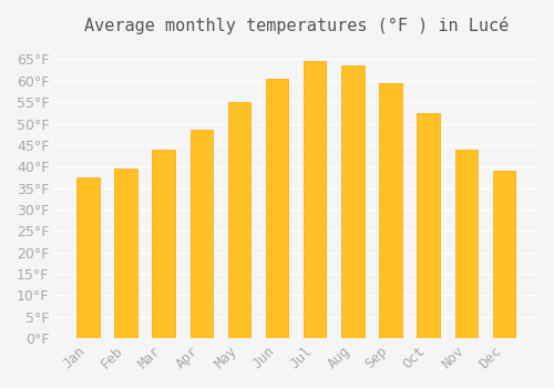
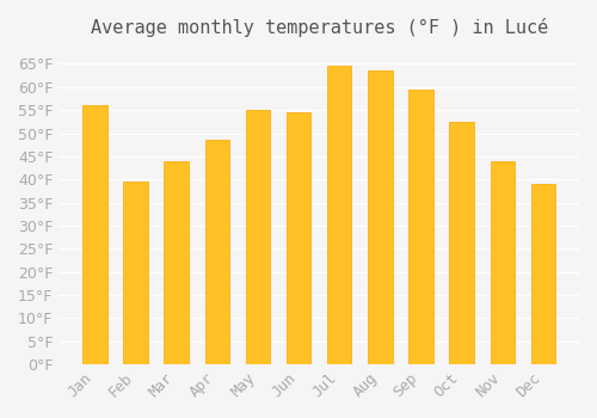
Jan: 37.5°F -> 56.0°F
Jun: 60.5°F -> 54.5°F
